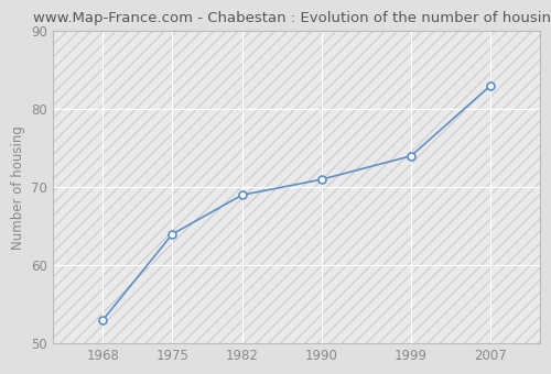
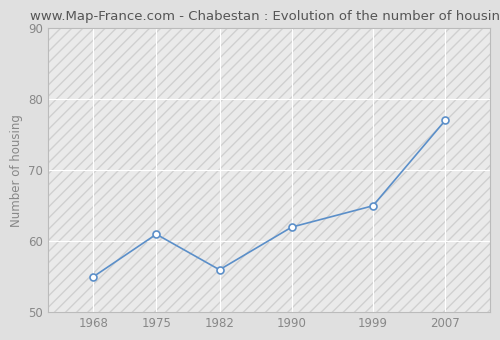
1968: 53 -> 55
1975: 64 -> 61
1982: 69 -> 56
1990: 71 -> 62
1999: 74 -> 65
2007: 83 -> 77
